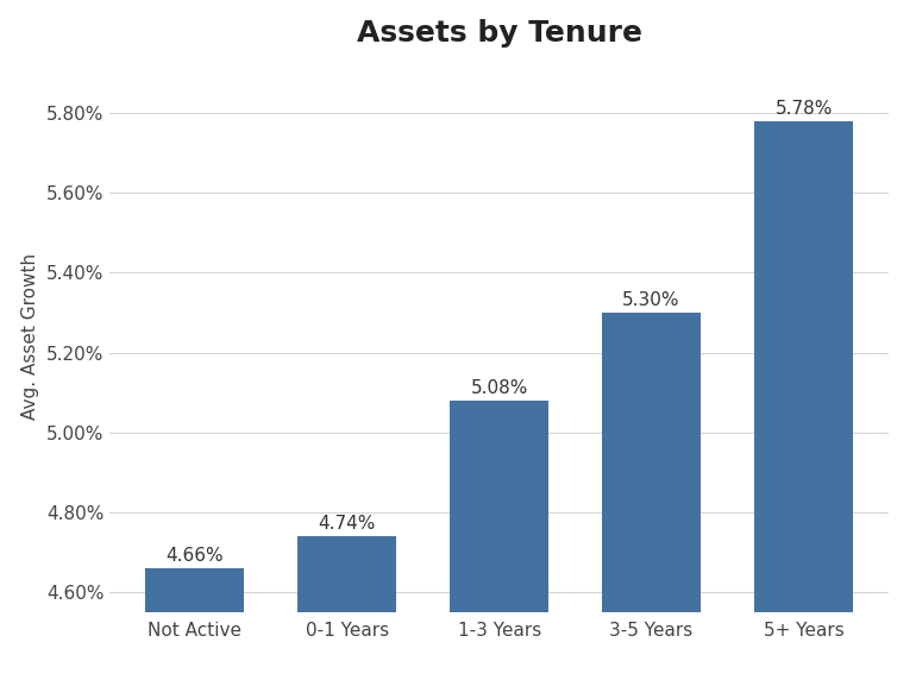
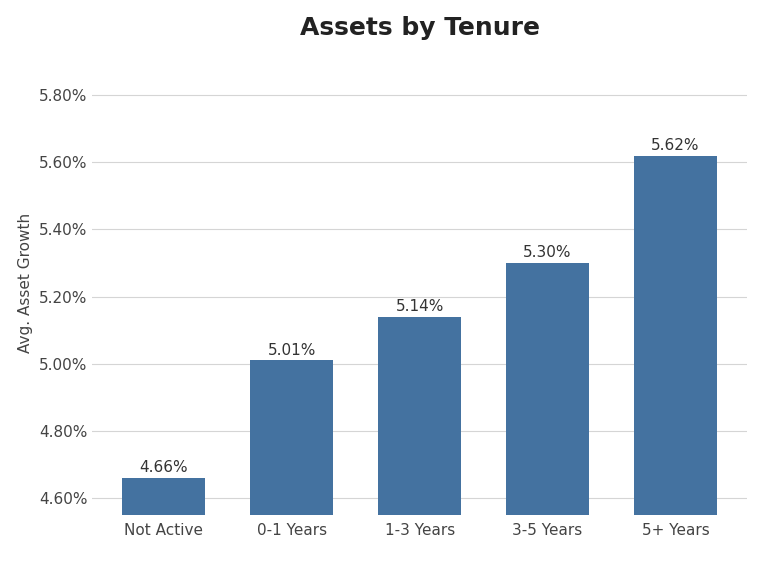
0-1 Years: 4.74% -> 5.01%
1-3 Years: 5.08% -> 5.14%
5+ Years: 5.78% -> 5.62%
